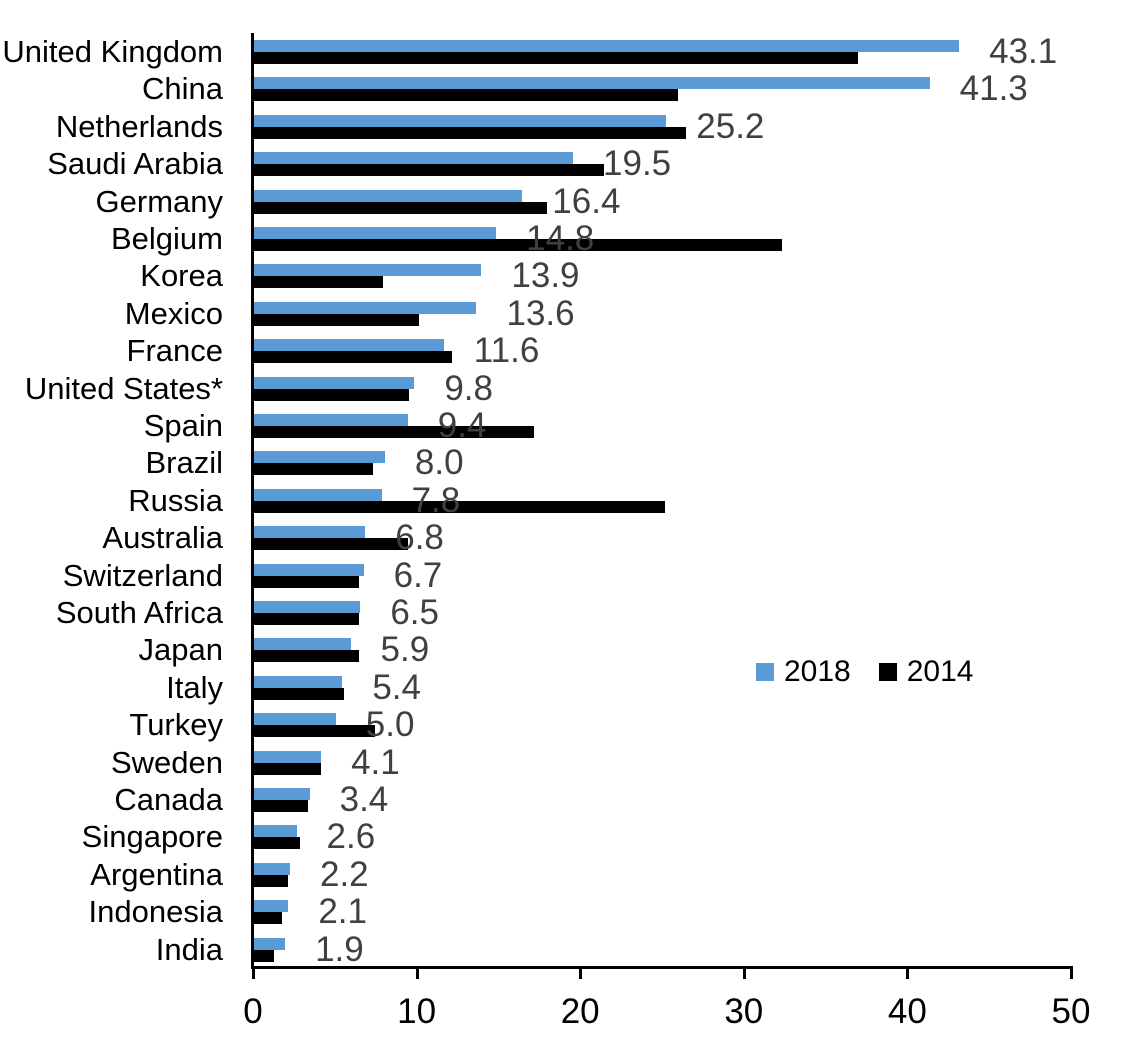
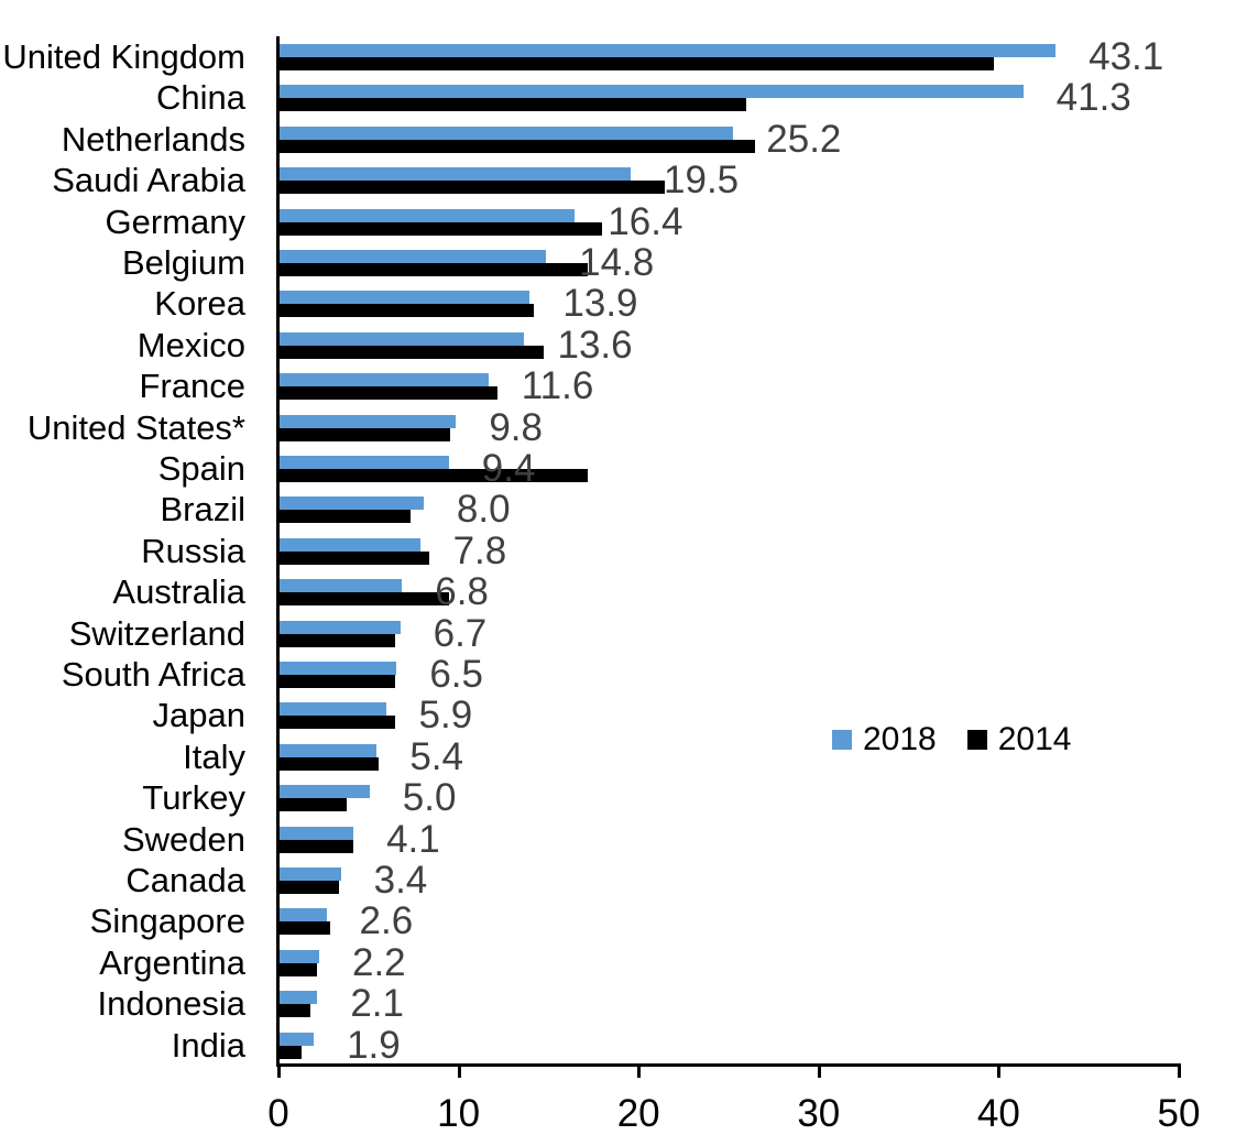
2014/United Kingdom: 36.9 -> 39.7
2014/Belgium: 32.3 -> 17.1
2014/Korea: 7.9 -> 14.1
2014/Mexico: 10.1 -> 14.7
2014/Russia: 25.1 -> 8.3
2014/Turkey: 7.4 -> 3.7
